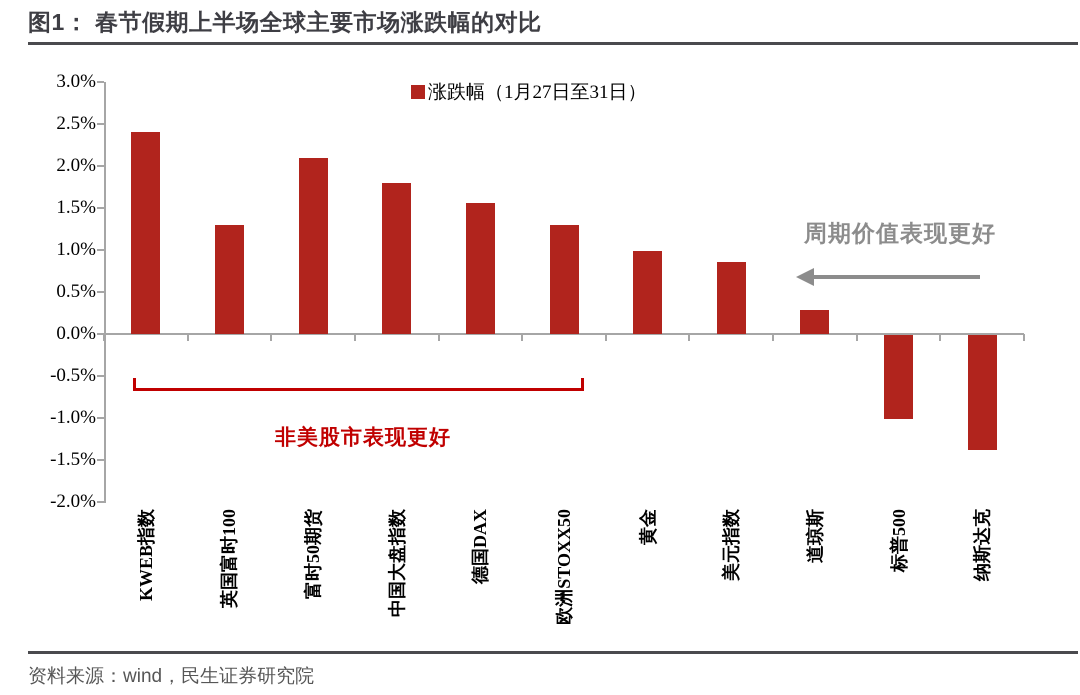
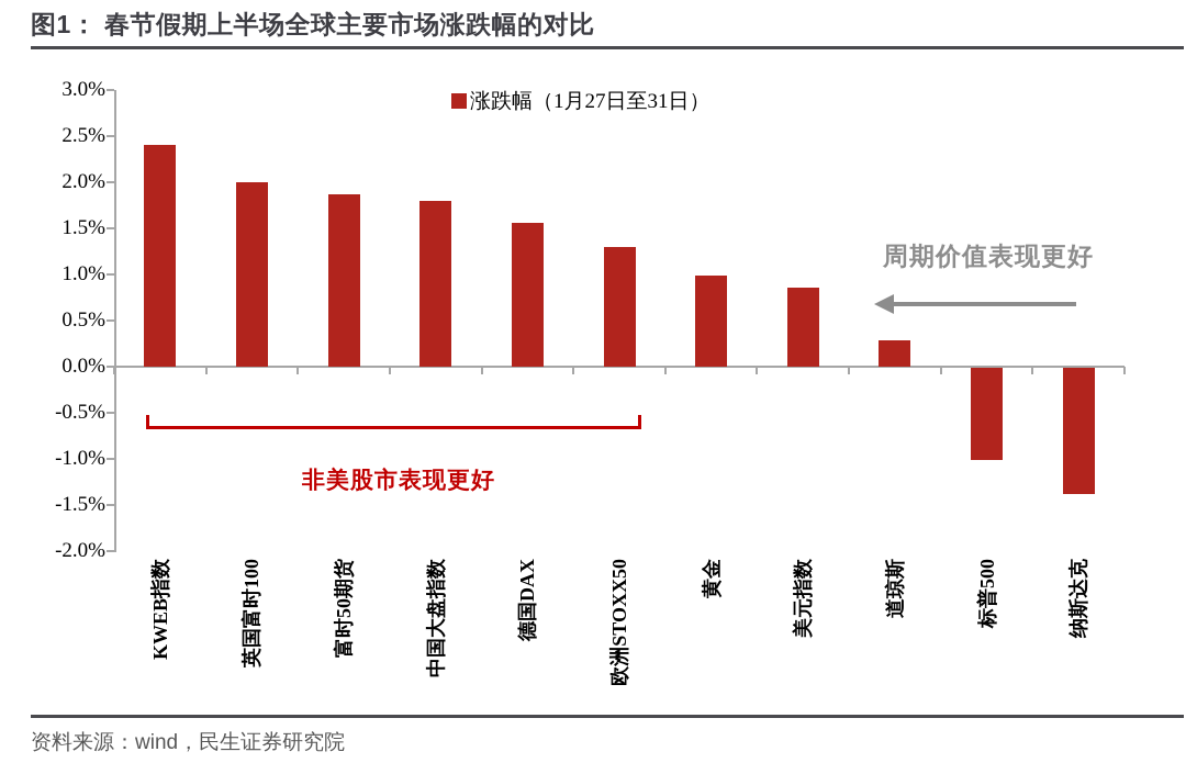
英国富时100: 1.3% -> 2.0%
富时50期货: 2.1% -> 1.9%
